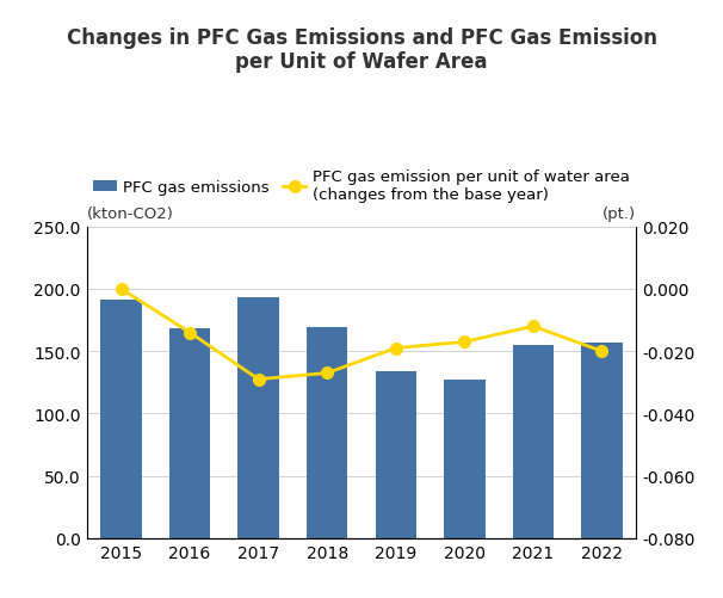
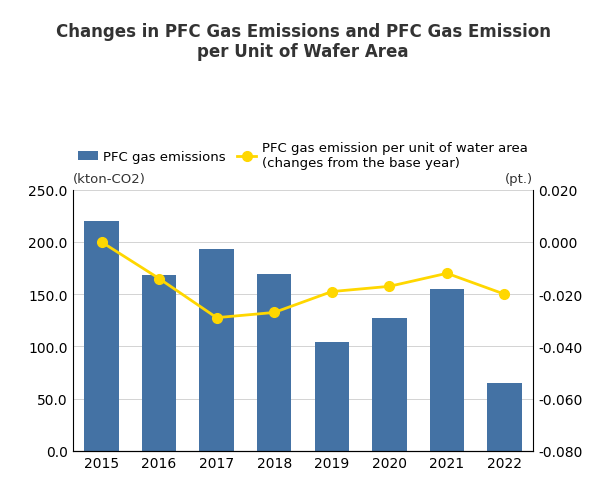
PFC gas emissions/2015: 191 -> 220
PFC gas emissions/2019: 134 -> 104
PFC gas emissions/2022: 157 -> 65
